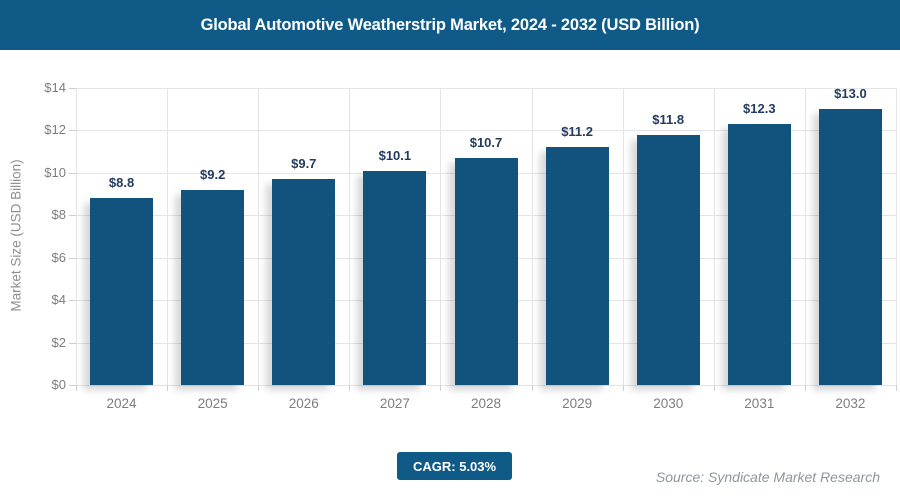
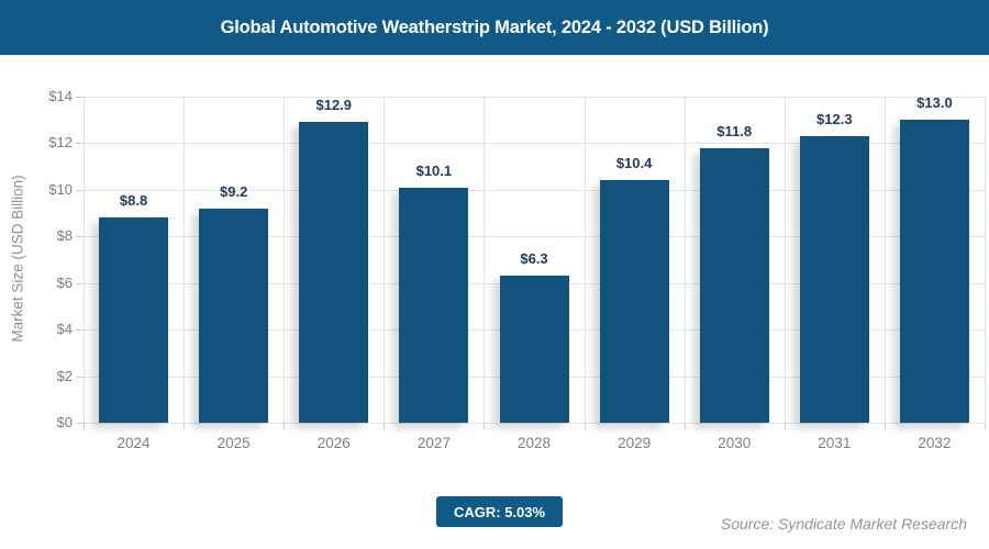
2026: $9.7 -> $12.9
2028: $10.7 -> $6.3
2029: $11.2 -> $10.4
